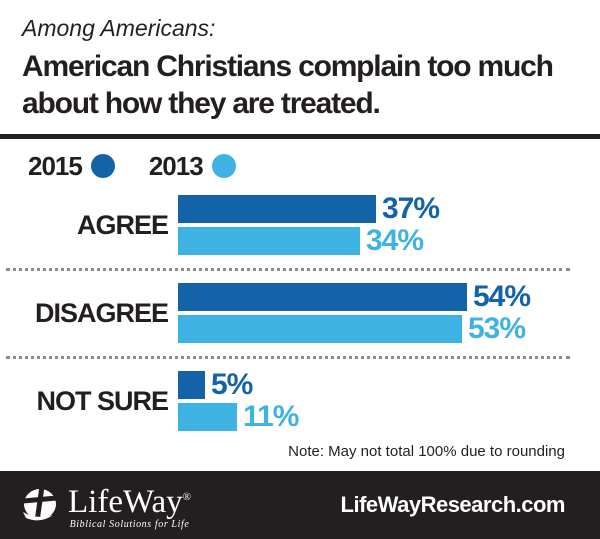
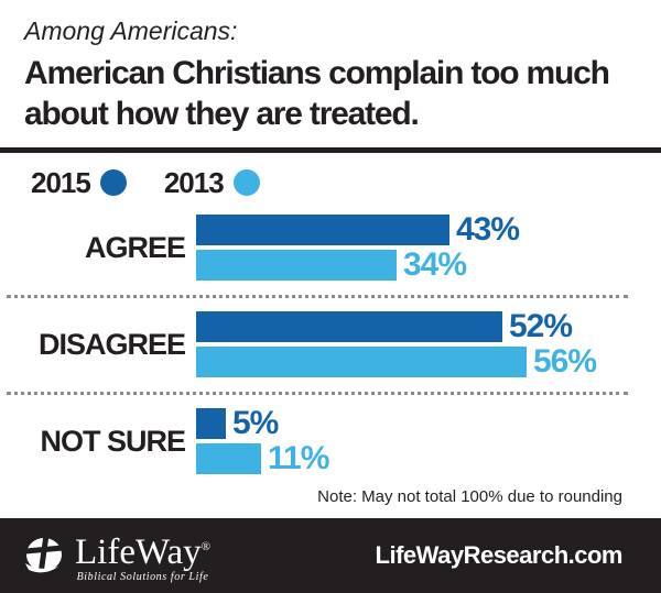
2015/AGREE: 37% -> 43%
2015/DISAGREE: 54% -> 52%
2013/DISAGREE: 53% -> 56%
